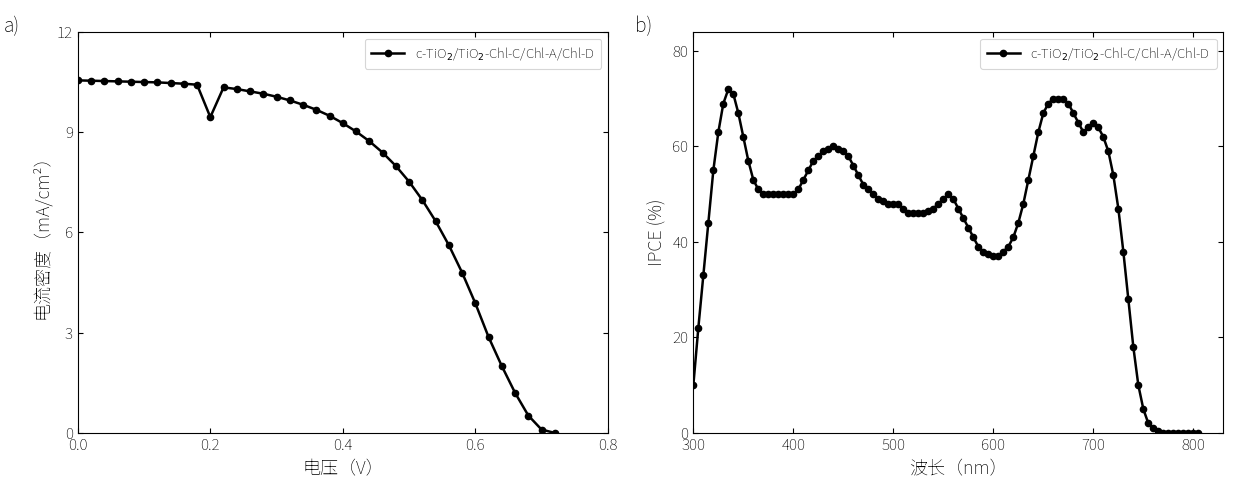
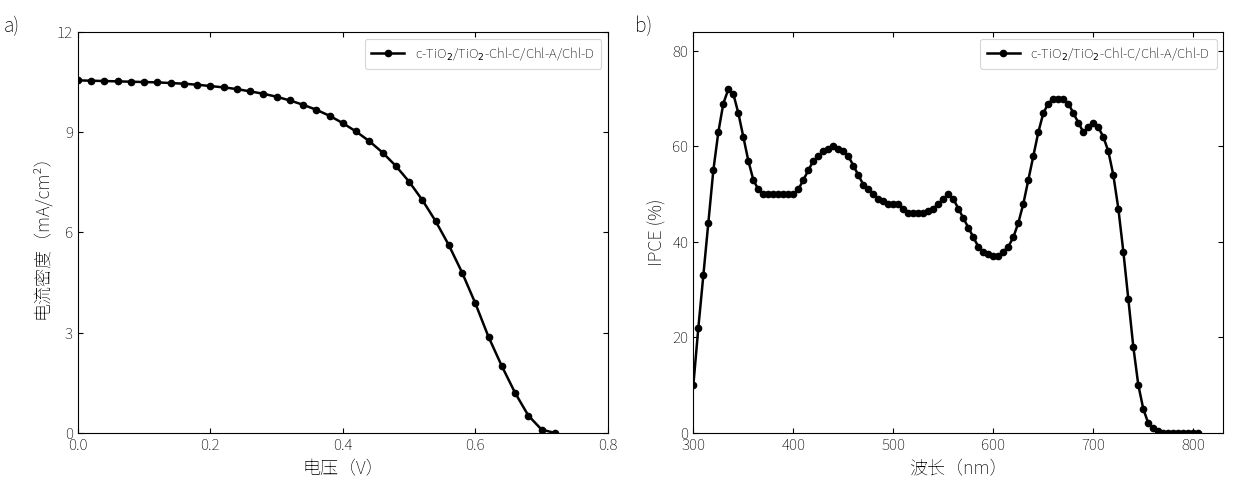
0.2: 9.45 -> 10.38
